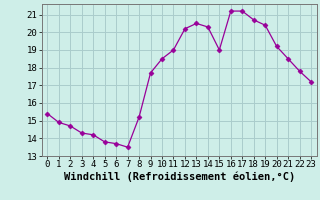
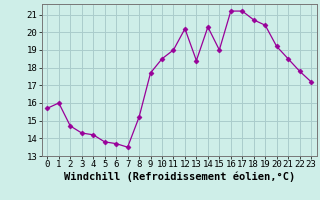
0: 15.4 -> 15.7
1: 14.9 -> 16.0
13: 20.5 -> 18.4
